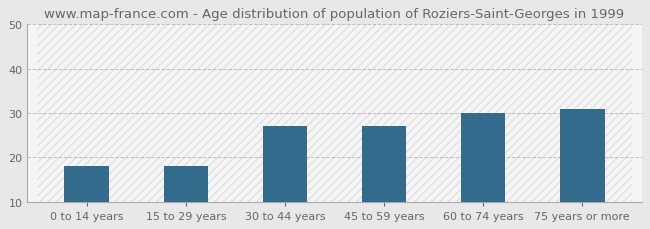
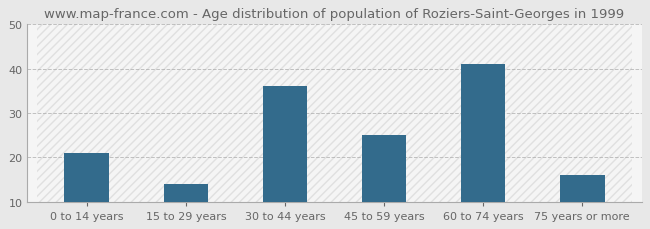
0 to 14 years: 18 -> 21
15 to 29 years: 18 -> 14
30 to 44 years: 27 -> 36
45 to 59 years: 27 -> 25
60 to 74 years: 30 -> 41
75 years or more: 31 -> 16
